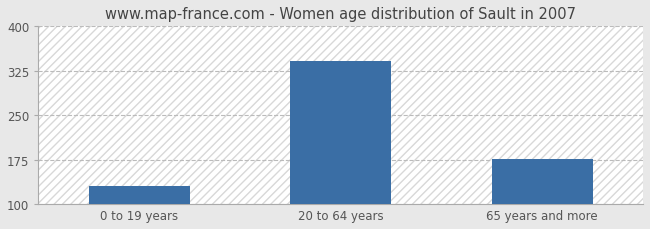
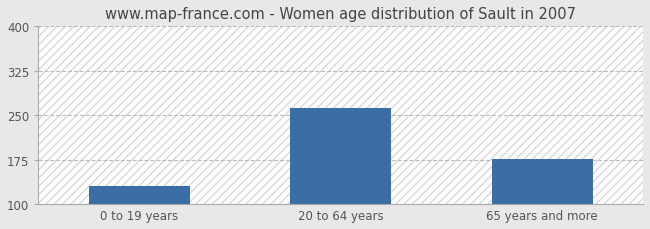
20 to 64 years: 341 -> 262
